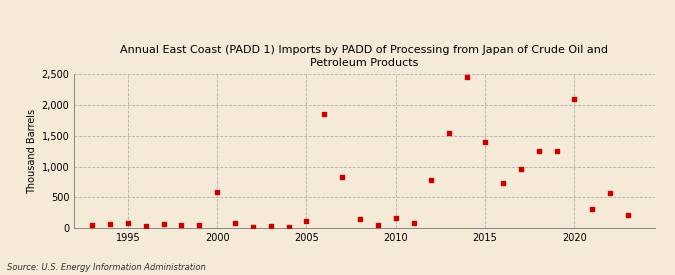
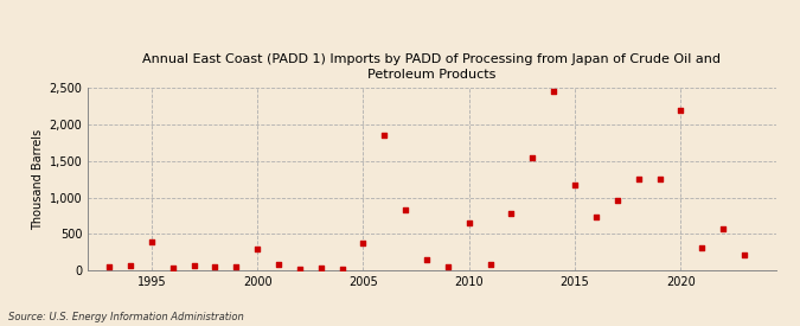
1995: 90 -> 400
2000: 590 -> 300
2005: 120 -> 380
2010: 160 -> 660
2015: 1,400 -> 1,180
2020: 2,100 -> 2,200
